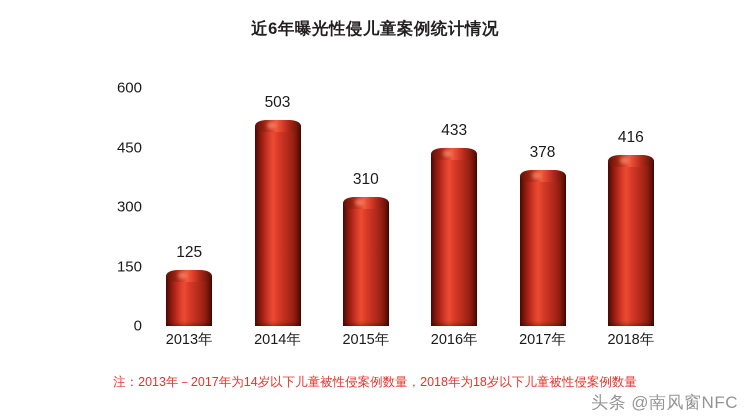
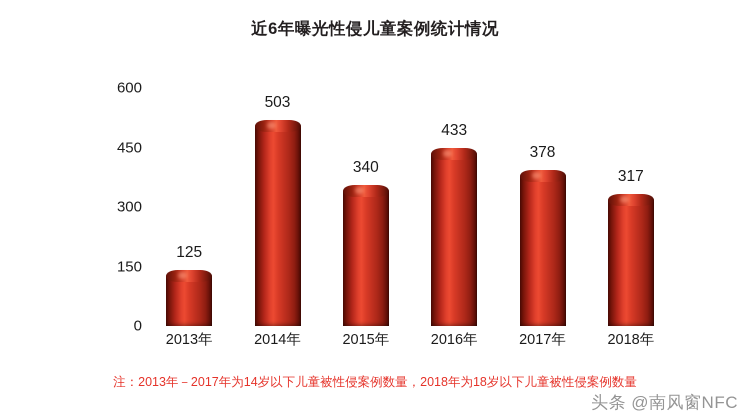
2015年: 310 -> 340
2018年: 416 -> 317
